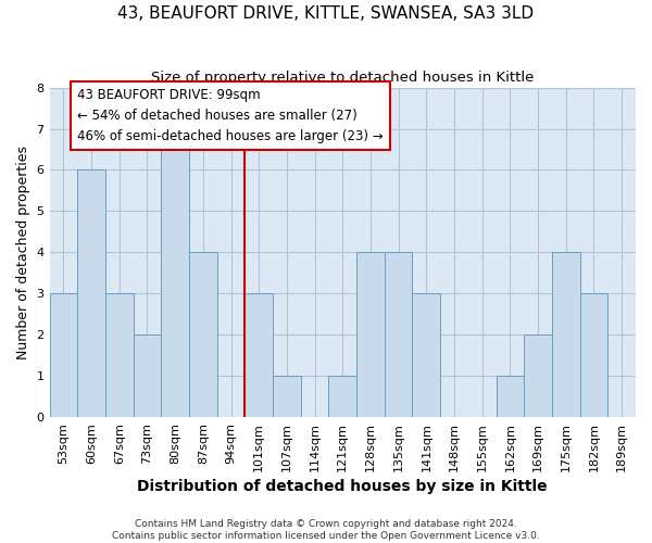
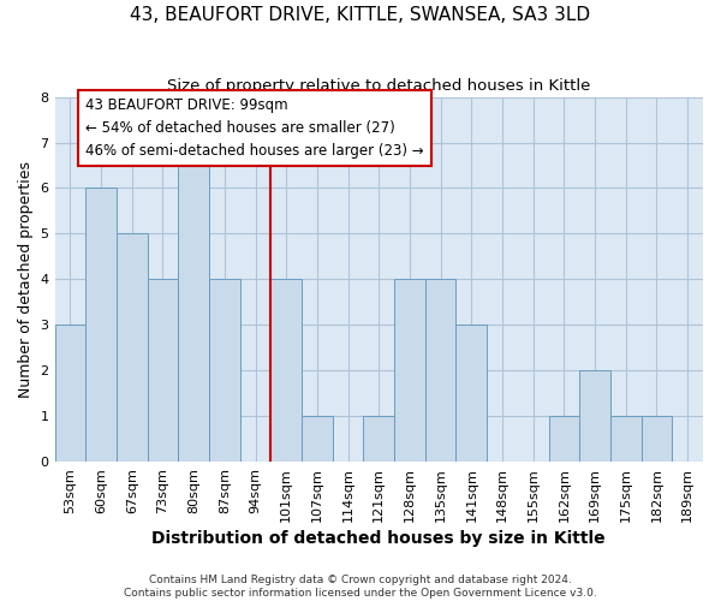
67sqm: 3 -> 5
73sqm: 2 -> 4
101sqm: 3 -> 4
175sqm: 4 -> 1
182sqm: 3 -> 1
